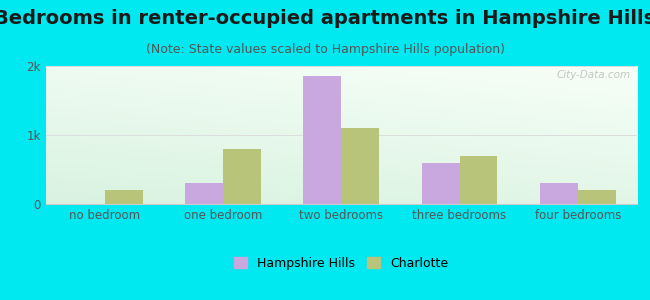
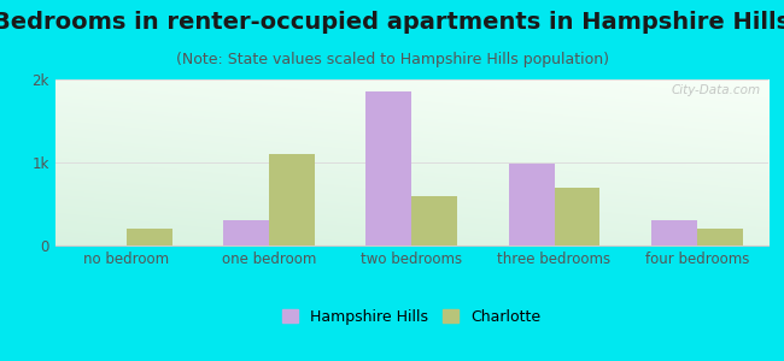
Charlotte/one bedroom: 0.8k -> 1.1k
Charlotte/two bedrooms: 1.1k -> 0.6k
Hampshire Hills/three bedrooms: 0.60k -> 0.98k
